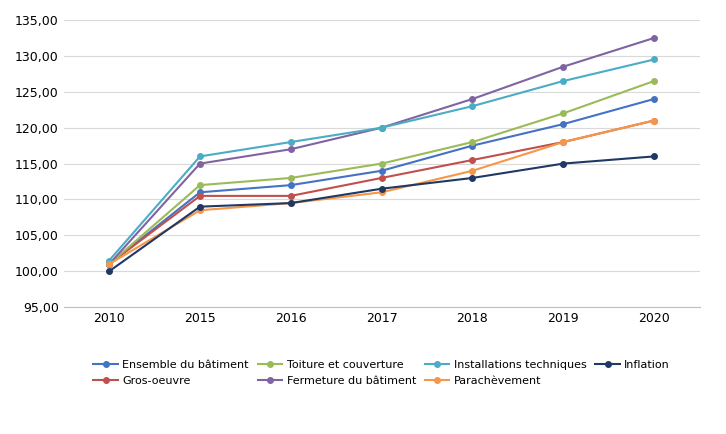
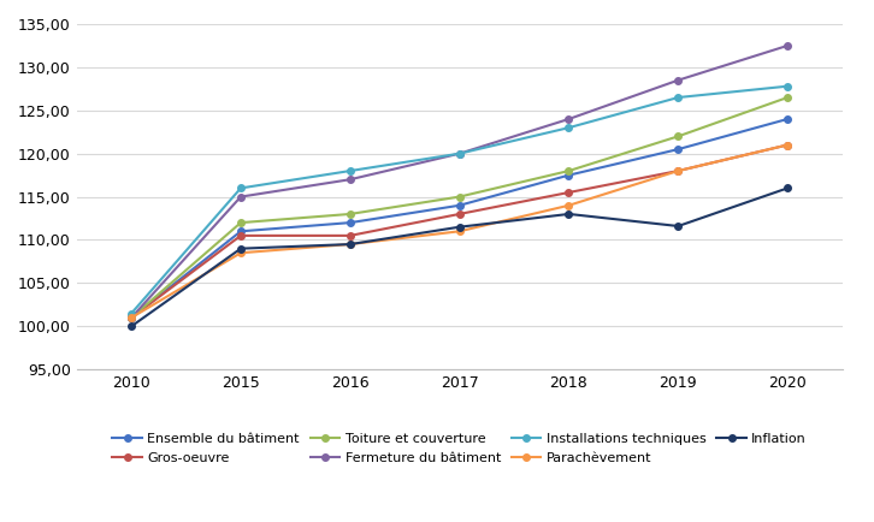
Inflation/2019: 115,0 -> 111,6
Installations techniques/2020: 129,5 -> 127,8
